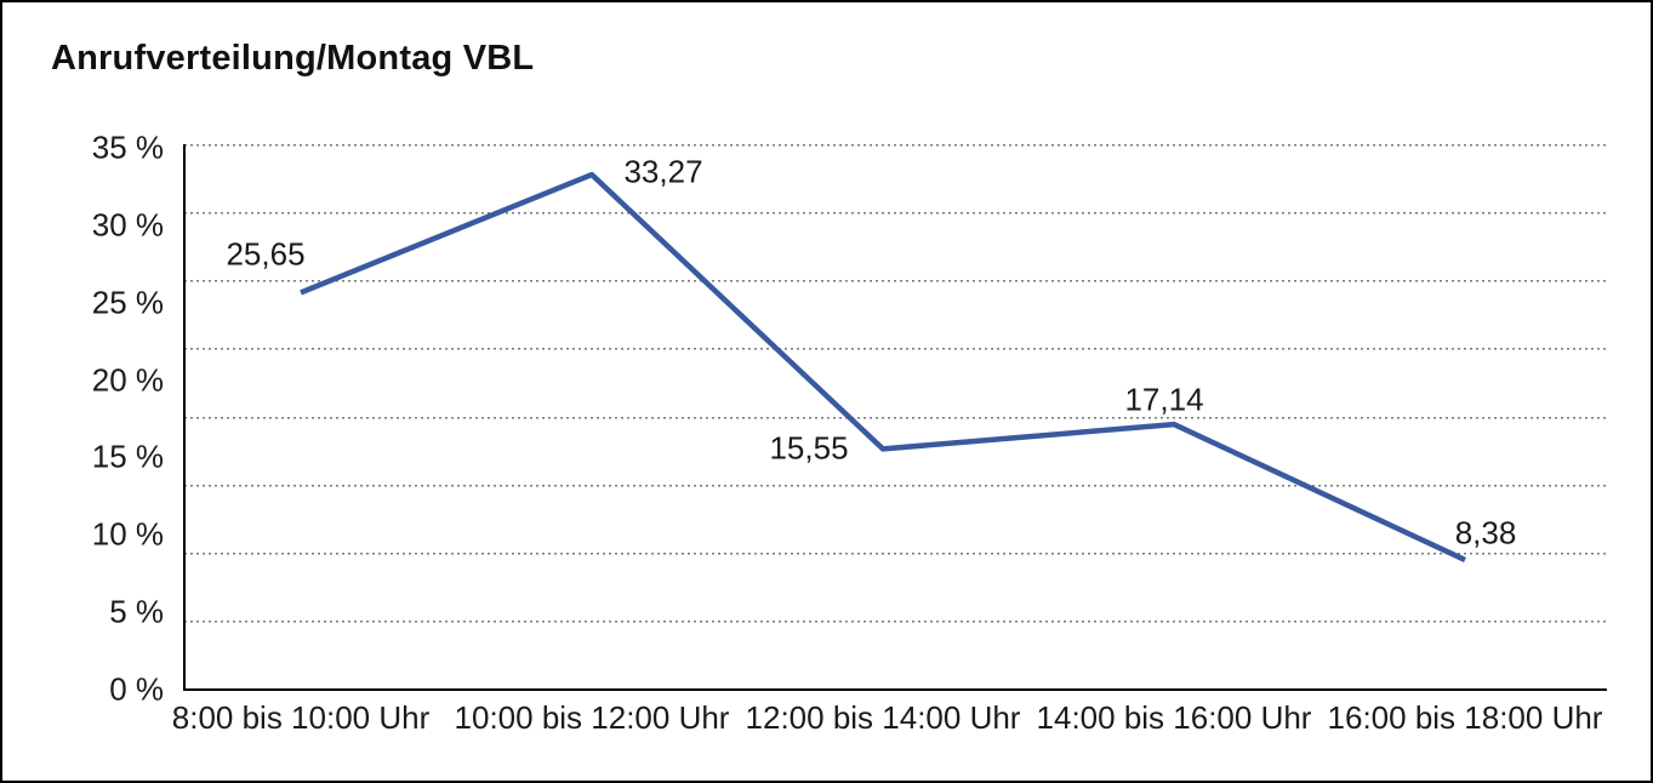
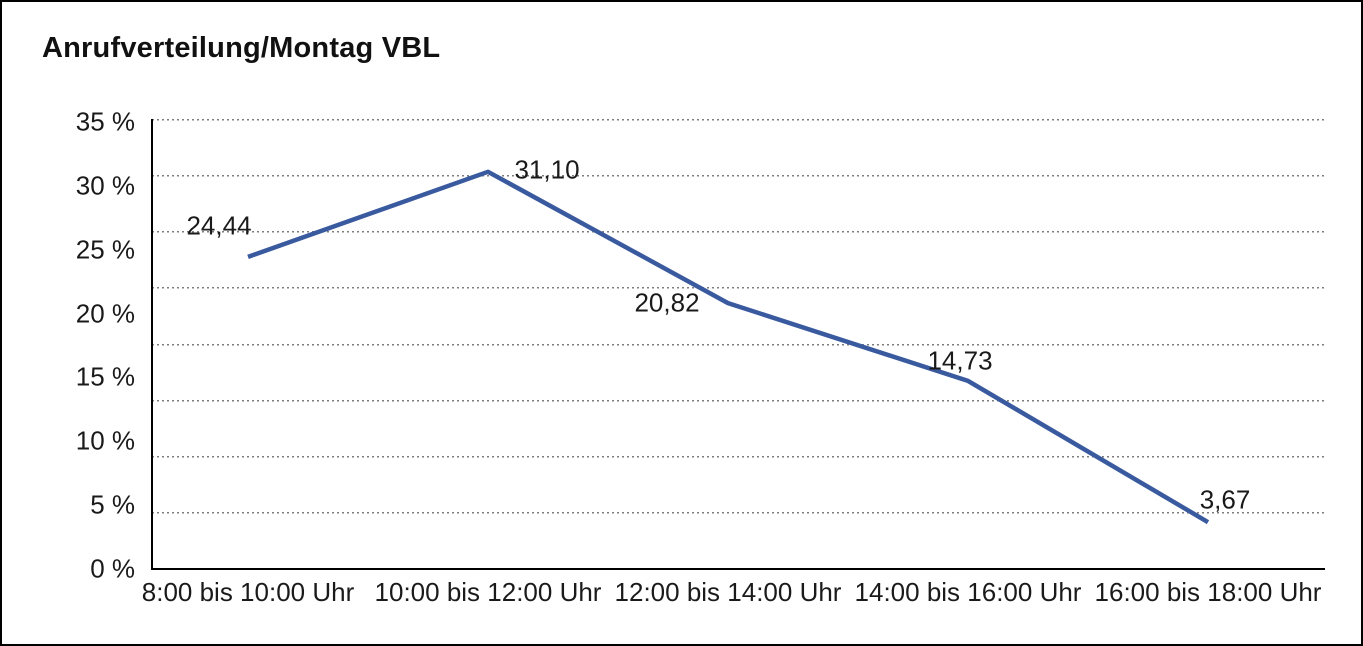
8:00 bis 10:00 Uhr: 25,65 -> 24,44
10:00 bis 12:00 Uhr: 33,27 -> 31,10
12:00 bis 14:00 Uhr: 15,55 -> 20,82
14:00 bis 16:00 Uhr: 17,14 -> 14,73
16:00 bis 18:00 Uhr: 8,38 -> 3,67
